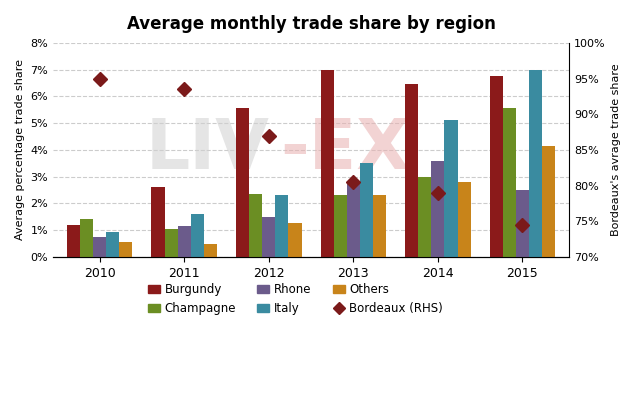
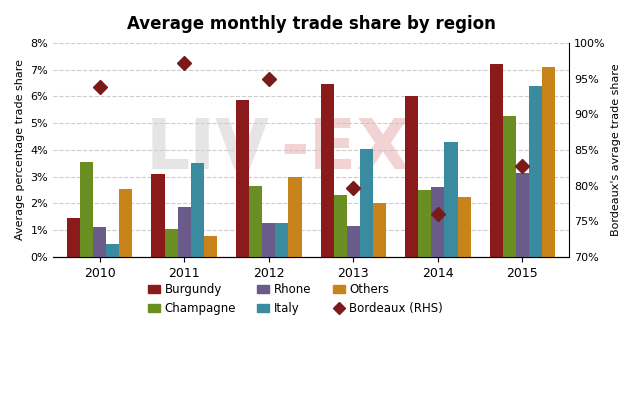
Burgundy/2010: 1.20% -> 1.45%
Champagne/2010: 1.40% -> 3.55%
Rhone/2010: 0.75% -> 1.10%
Bordeaux (RHS)/2010: 95.0% -> 93.8%
Italy/2010: 0.95% -> 0.50%
Others/2010: 0.55% -> 2.55%
Burgundy/2011: 2.60% -> 3.10%
Rhone/2011: 1.15% -> 1.85%
Bordeaux (RHS)/2011: 93.5% -> 97.2%
Italy/2011: 1.60% -> 3.50%
Others/2011: 0.50% -> 0.80%
Burgundy/2012: 5.55% -> 5.85%
Champagne/2012: 2.35% -> 2.65%
Rhone/2012: 1.50% -> 1.25%
Bordeaux (RHS)/2012: 87.0% -> 95.0%
Italy/2012: 2.30% -> 1.25%
Others/2012: 1.25% -> 3.00%
Burgundy/2013: 7.00% -> 6.45%
Rhone/2013: 2.85% -> 1.15%
Bordeaux (RHS)/2013: 80.5% -> 79.6%
Italy/2013: 3.50% -> 4.05%
Others/2013: 2.30% -> 2.00%
Burgundy/2014: 6.45% -> 6.00%
Champagne/2014: 3.00% -> 2.50%
Rhone/2014: 3.60% -> 2.60%
Bordeaux (RHS)/2014: 79.0% -> 76.0%
Italy/2014: 5.10% -> 4.30%
Others/2014: 2.80% -> 2.25%
Burgundy/2015: 6.75% -> 7.20%
Champagne/2015: 5.55% -> 5.25%
Rhone/2015: 2.50% -> 3.15%
Bordeaux (RHS)/2015: 74.5% -> 82.8%
Italy/2015: 7.00% -> 6.40%
Others/2015: 4.15% -> 7.10%
